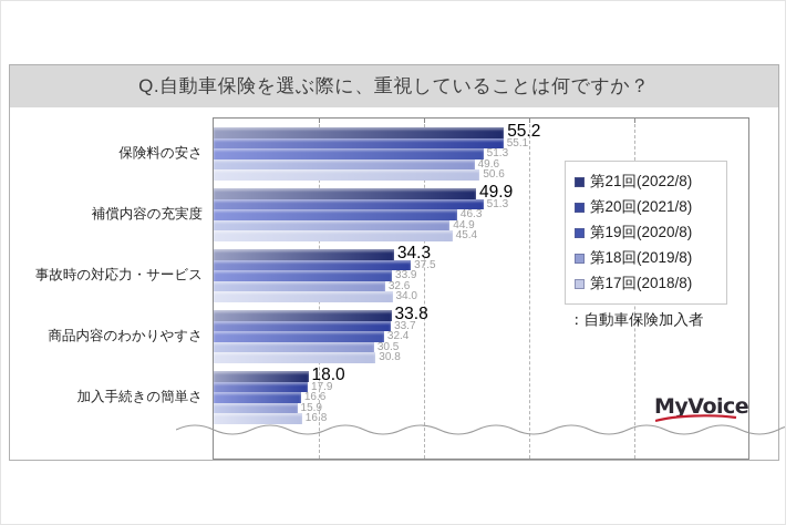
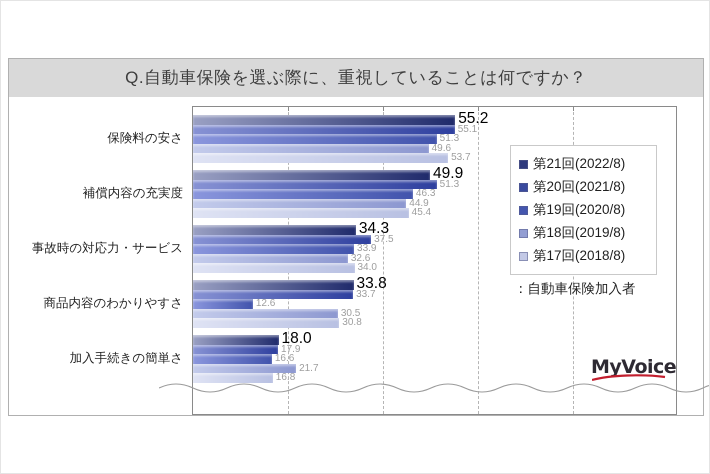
第17回(2018/8)/保険料の安さ: 50.6 -> 53.7
第19回(2020/8)/商品内容のわかりやすさ: 32.4 -> 12.6
第18回(2019/8)/加入手続きの簡単さ: 15.9 -> 21.7
